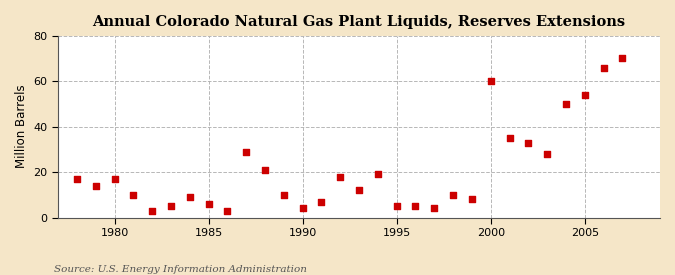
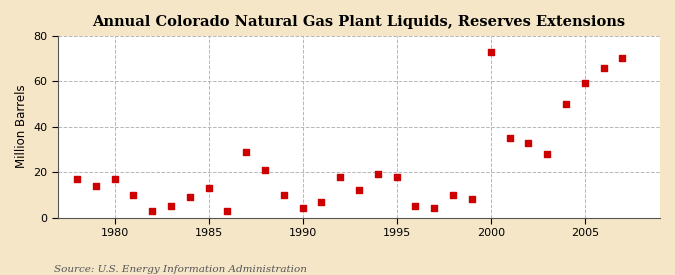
1985: 6 -> 13
1995: 5 -> 18
2000: 60 -> 73
2005: 54 -> 59
